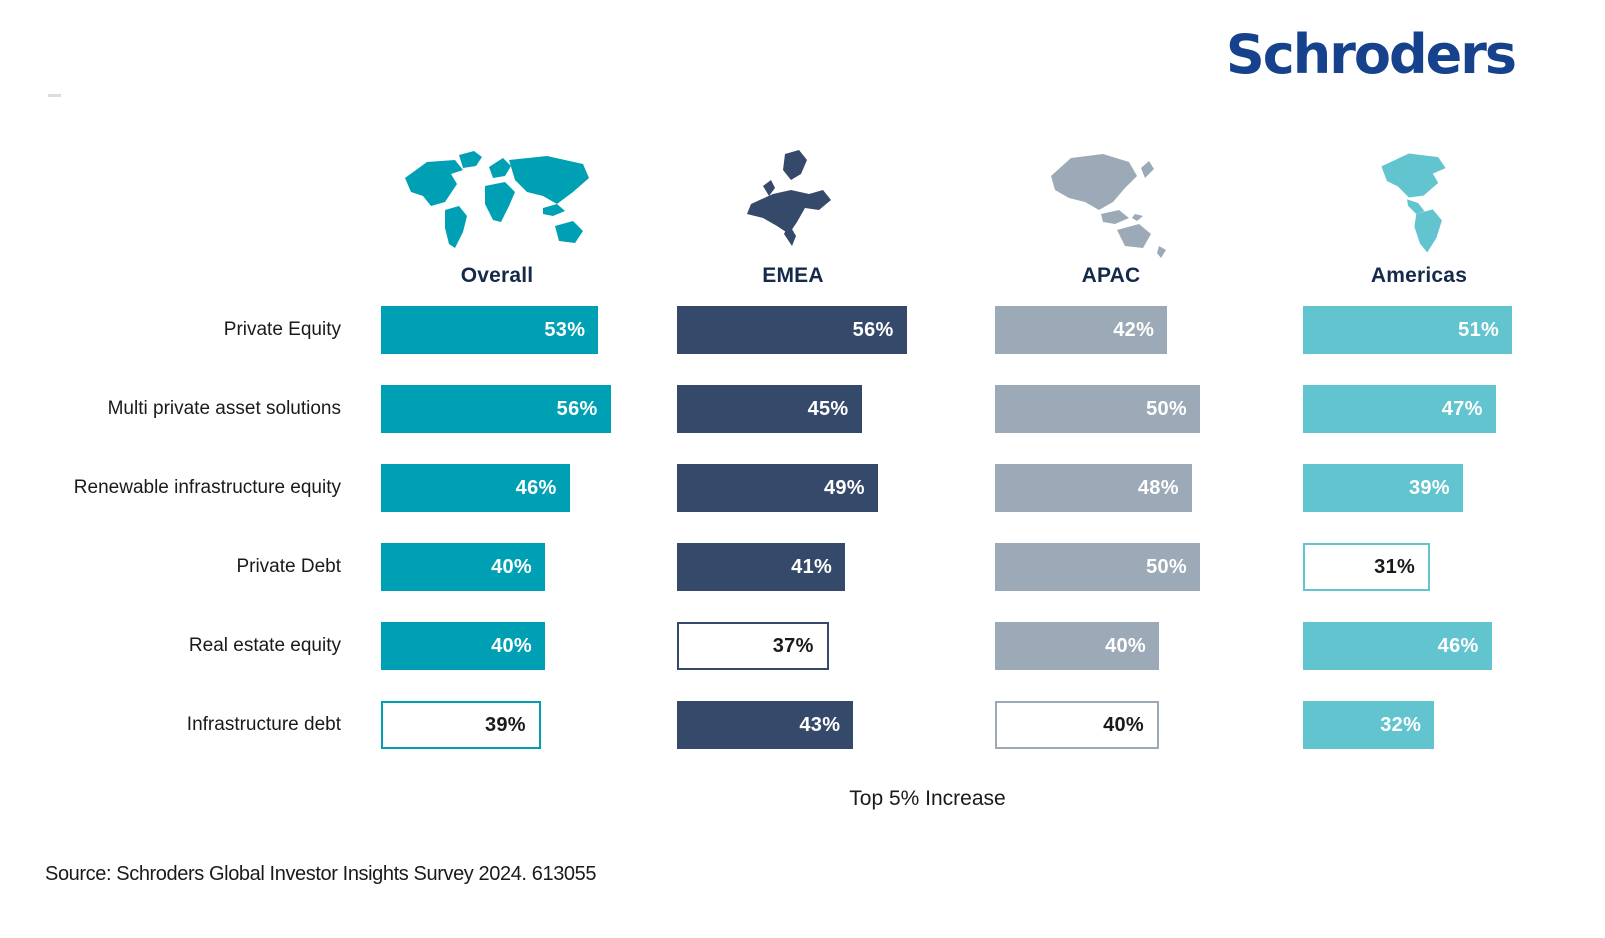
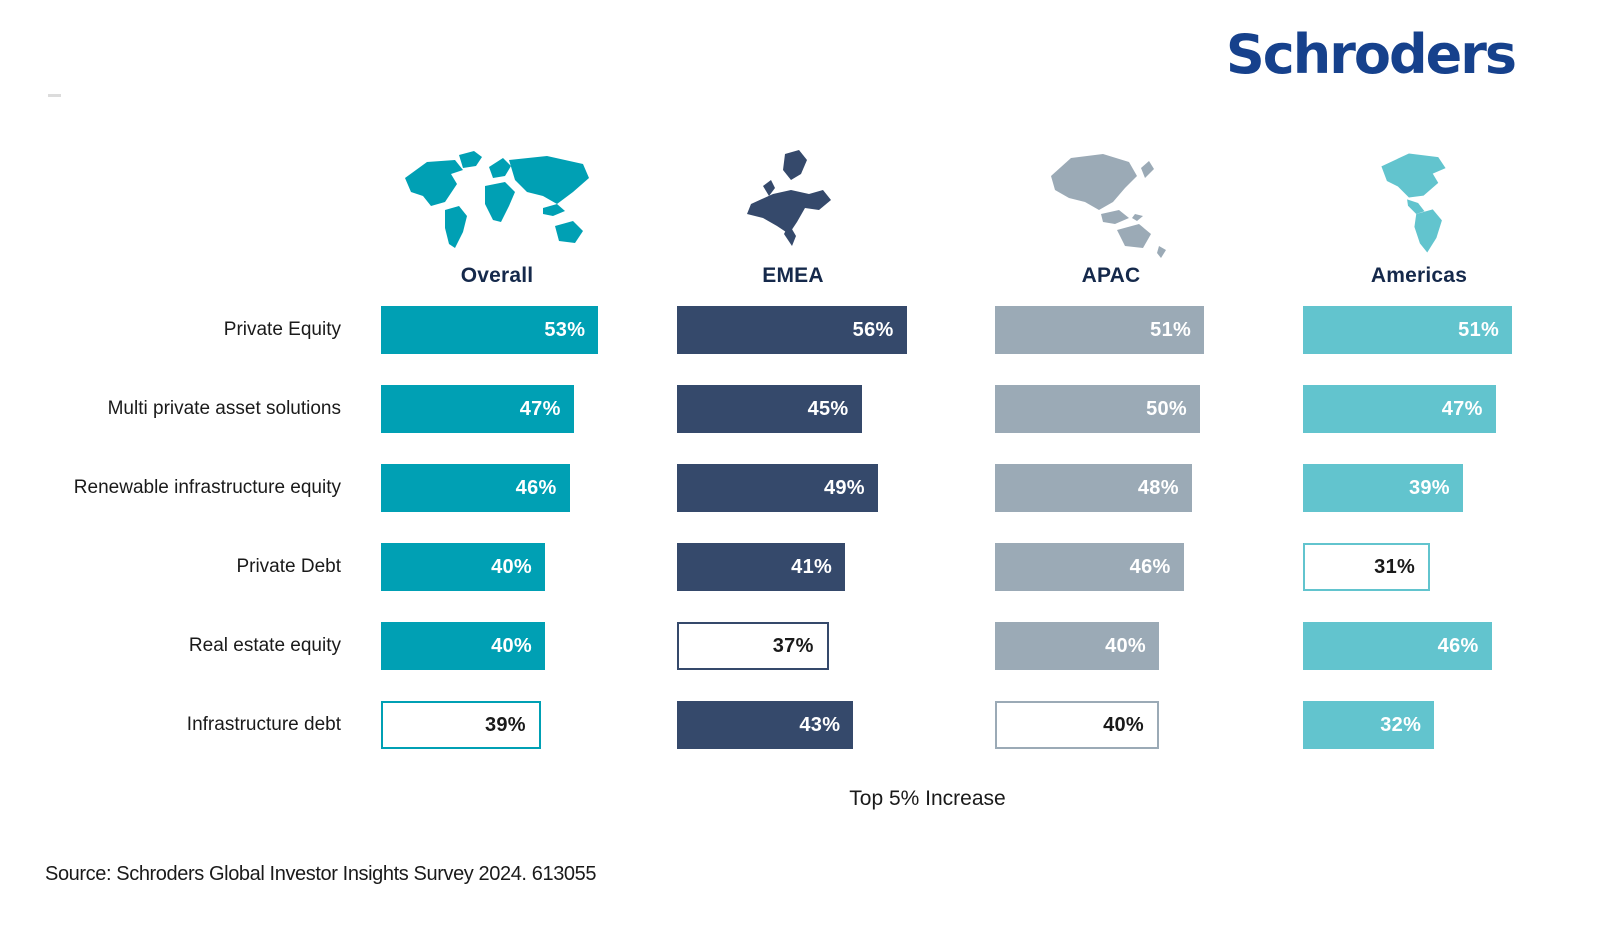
APAC/Private Equity: 42% -> 51%
Overall/Multi private asset solutions: 56% -> 47%
APAC/Private Debt: 50% -> 46%
